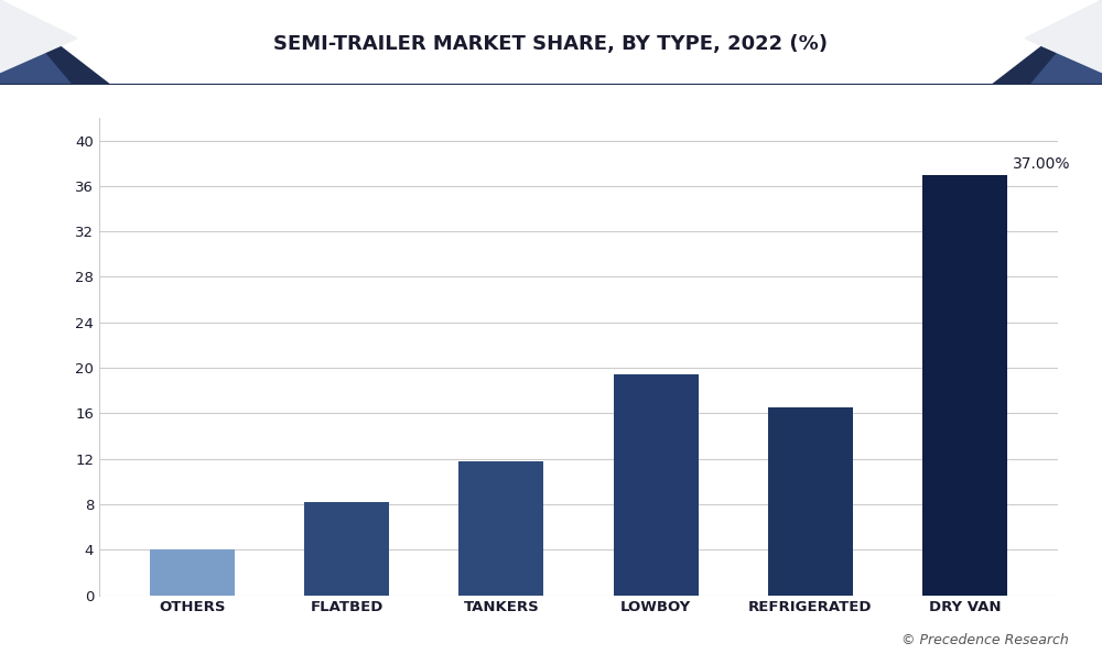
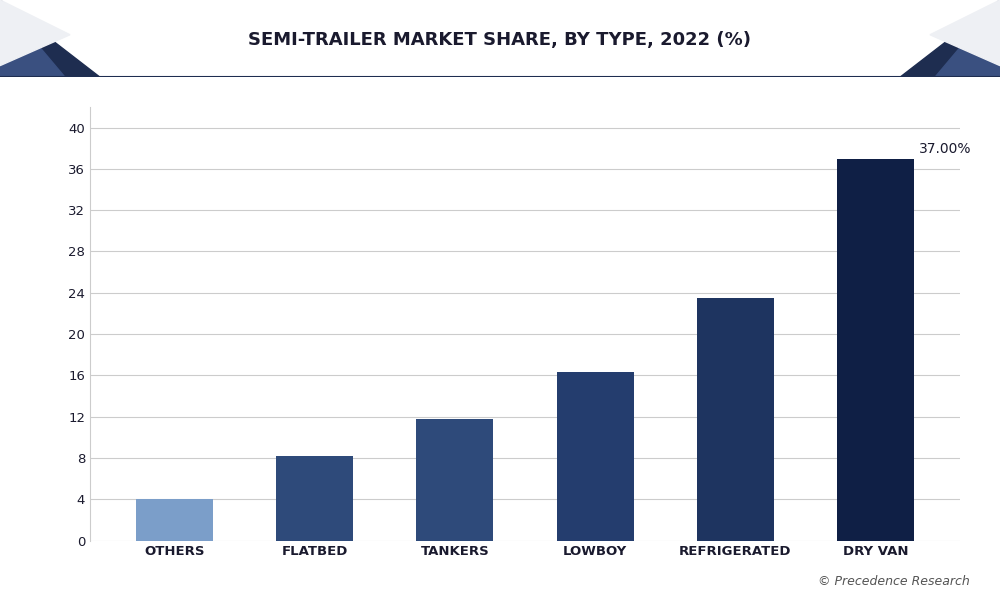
LOWBOY: 19.4 -> 16.3
REFRIGERATED: 16.5 -> 23.5
